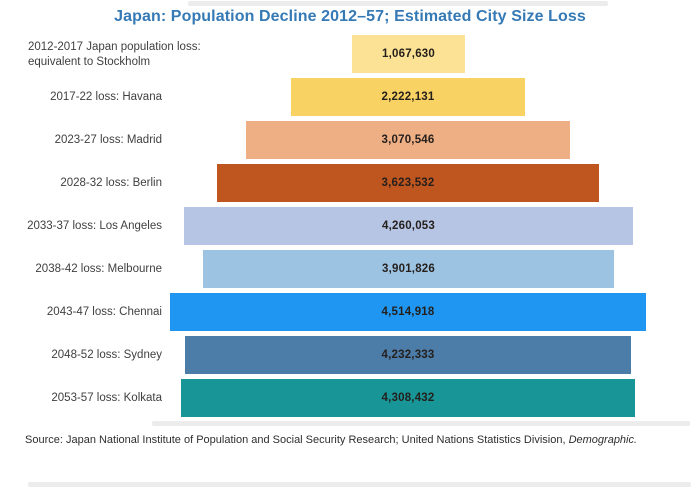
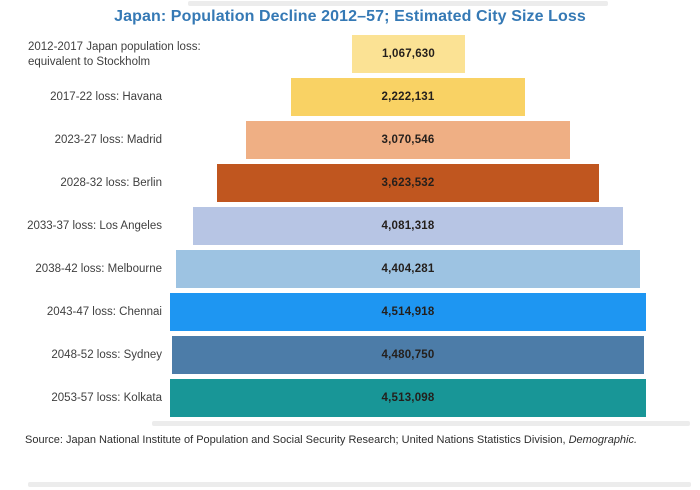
2033-37 loss: Los Angeles: 4,260,053 -> 4,081,318
2038-42 loss: Melbourne: 3,901,826 -> 4,404,281
2048-52 loss: Sydney: 4,232,333 -> 4,480,750
2053-57 loss: Kolkata: 4,308,432 -> 4,513,098
